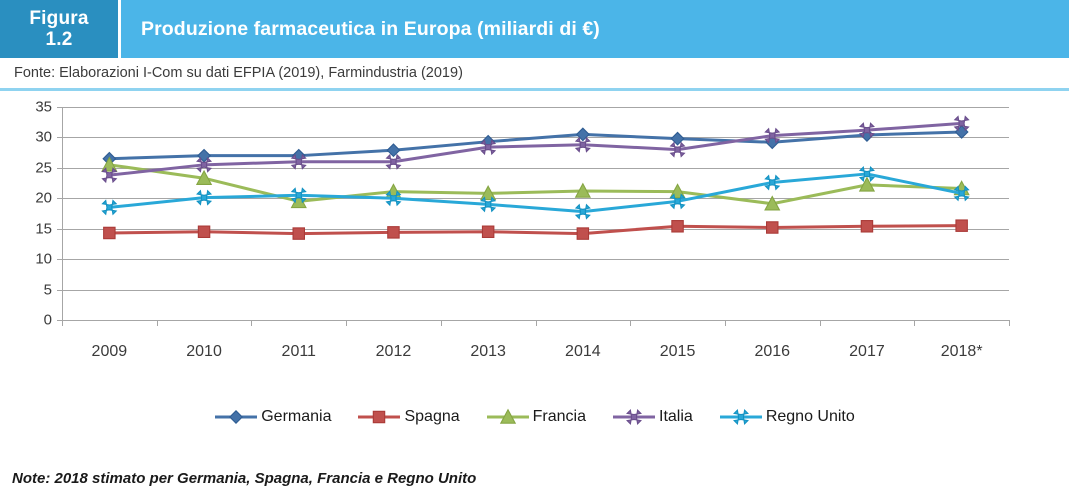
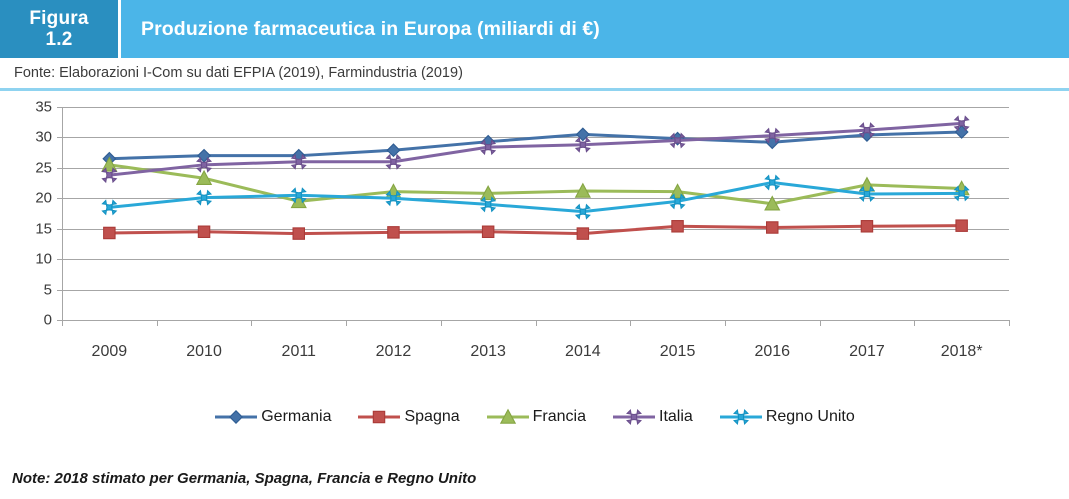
Italia/2015: 28 -> 30
Regno Unito/2017: 24 -> 21
